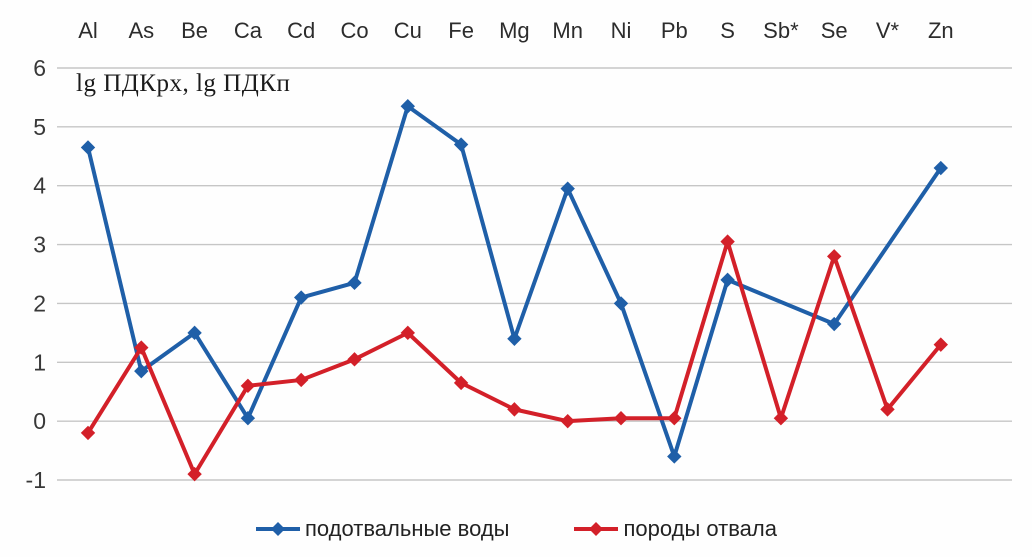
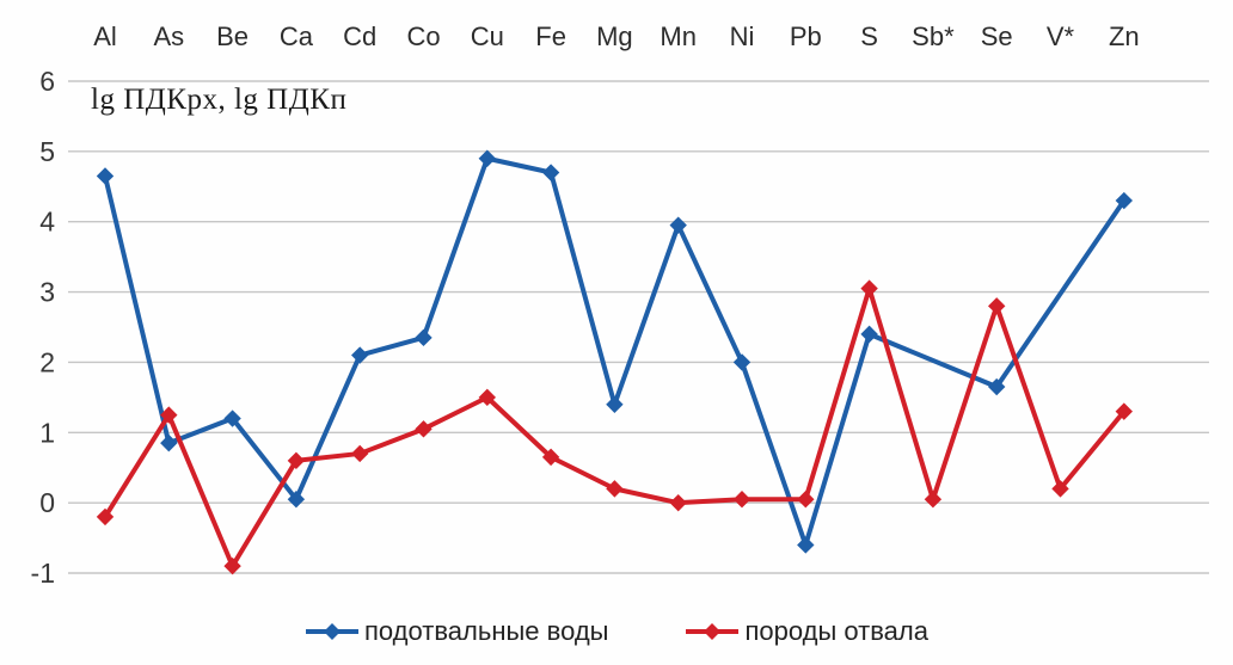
подотвальные воды/Be: 1.5 -> 1.2
подотвальные воды/Cu: 5.3 -> 4.9
